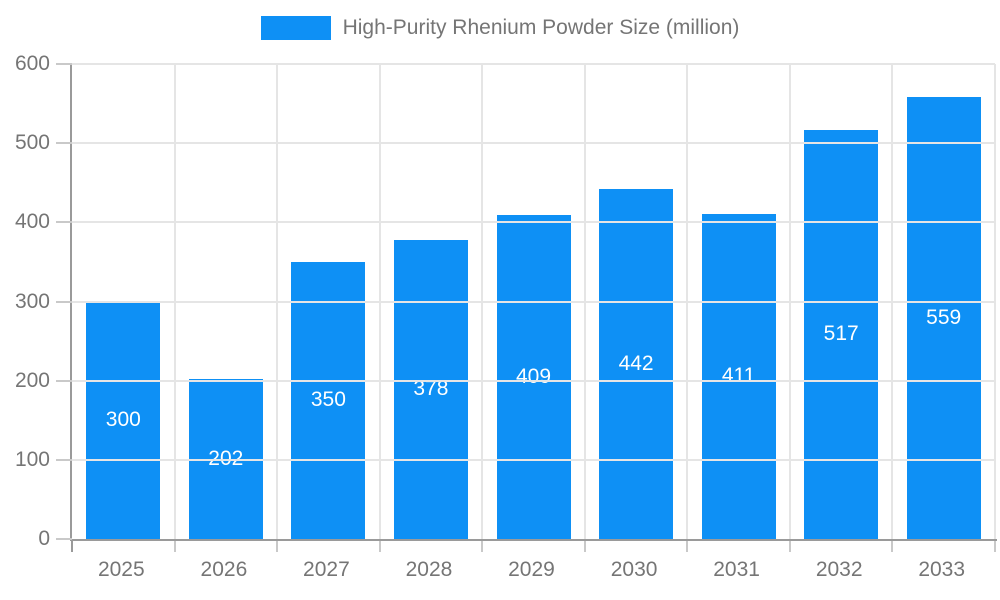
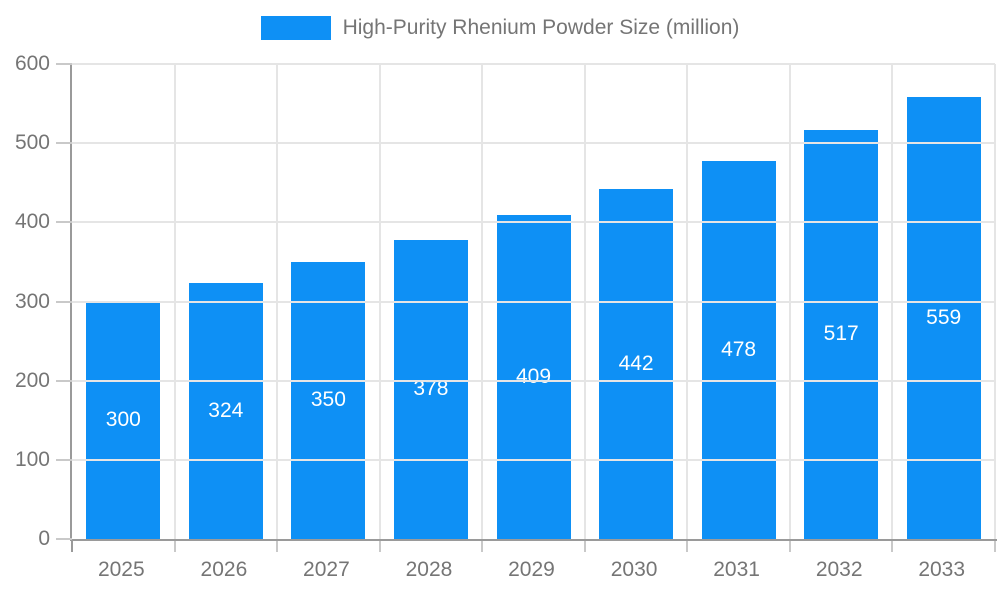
2026: 202 -> 324
2031: 411 -> 478
